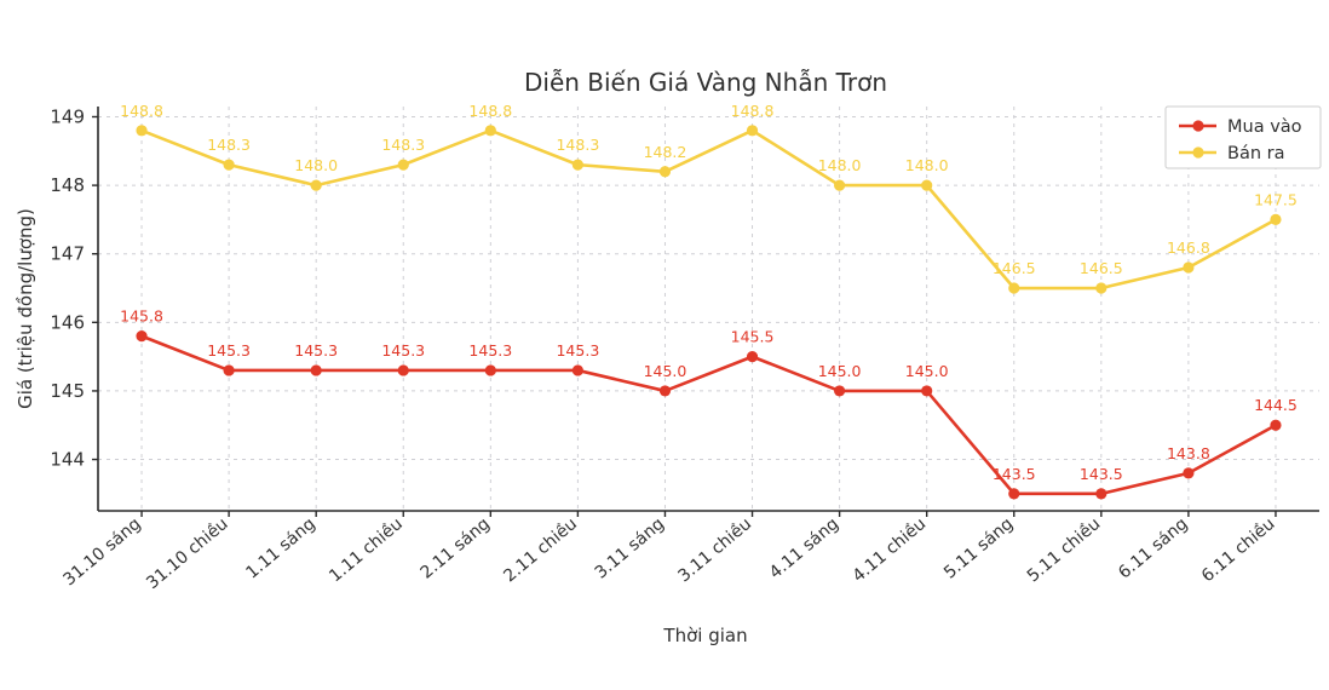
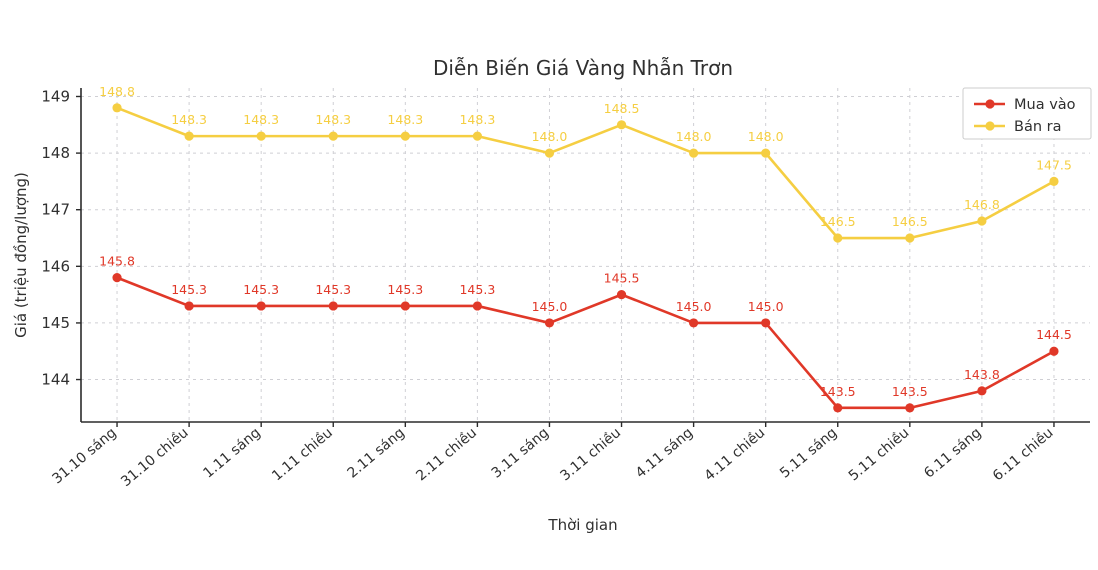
Bán ra/1.11 sáng: 148.0 -> 148.3
Bán ra/2.11 sáng: 148.8 -> 148.3
Bán ra/3.11 sáng: 148.2 -> 148.0
Bán ra/3.11 chiều: 148.8 -> 148.5
